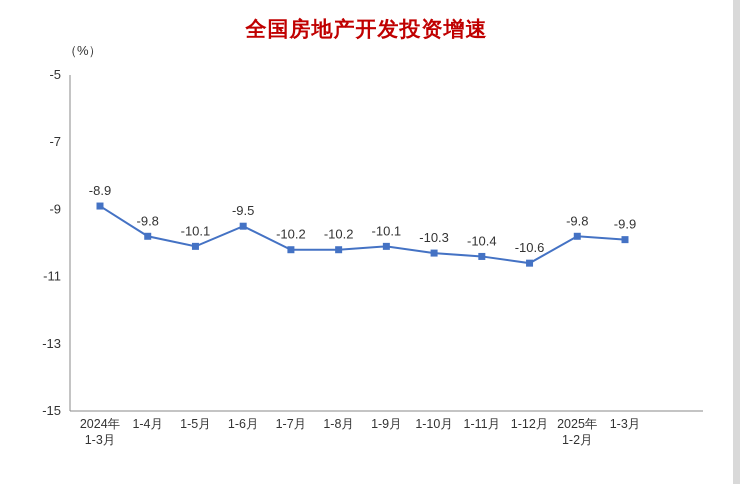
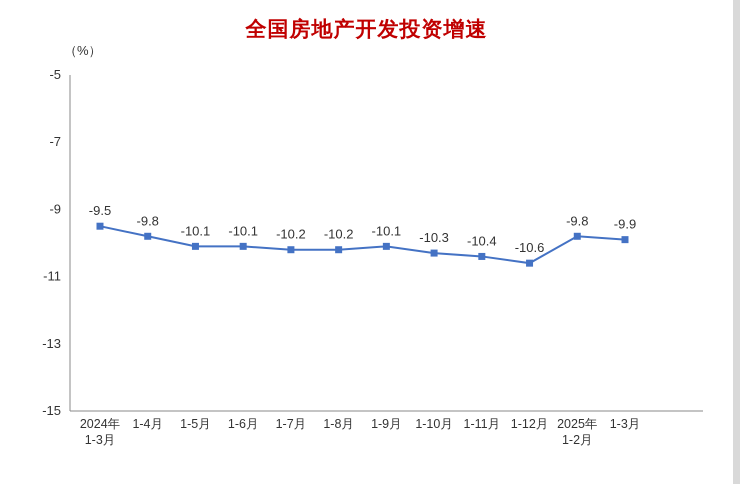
2024年 1-3月: -8.9 -> -9.5
1-6月: -9.5 -> -10.1
